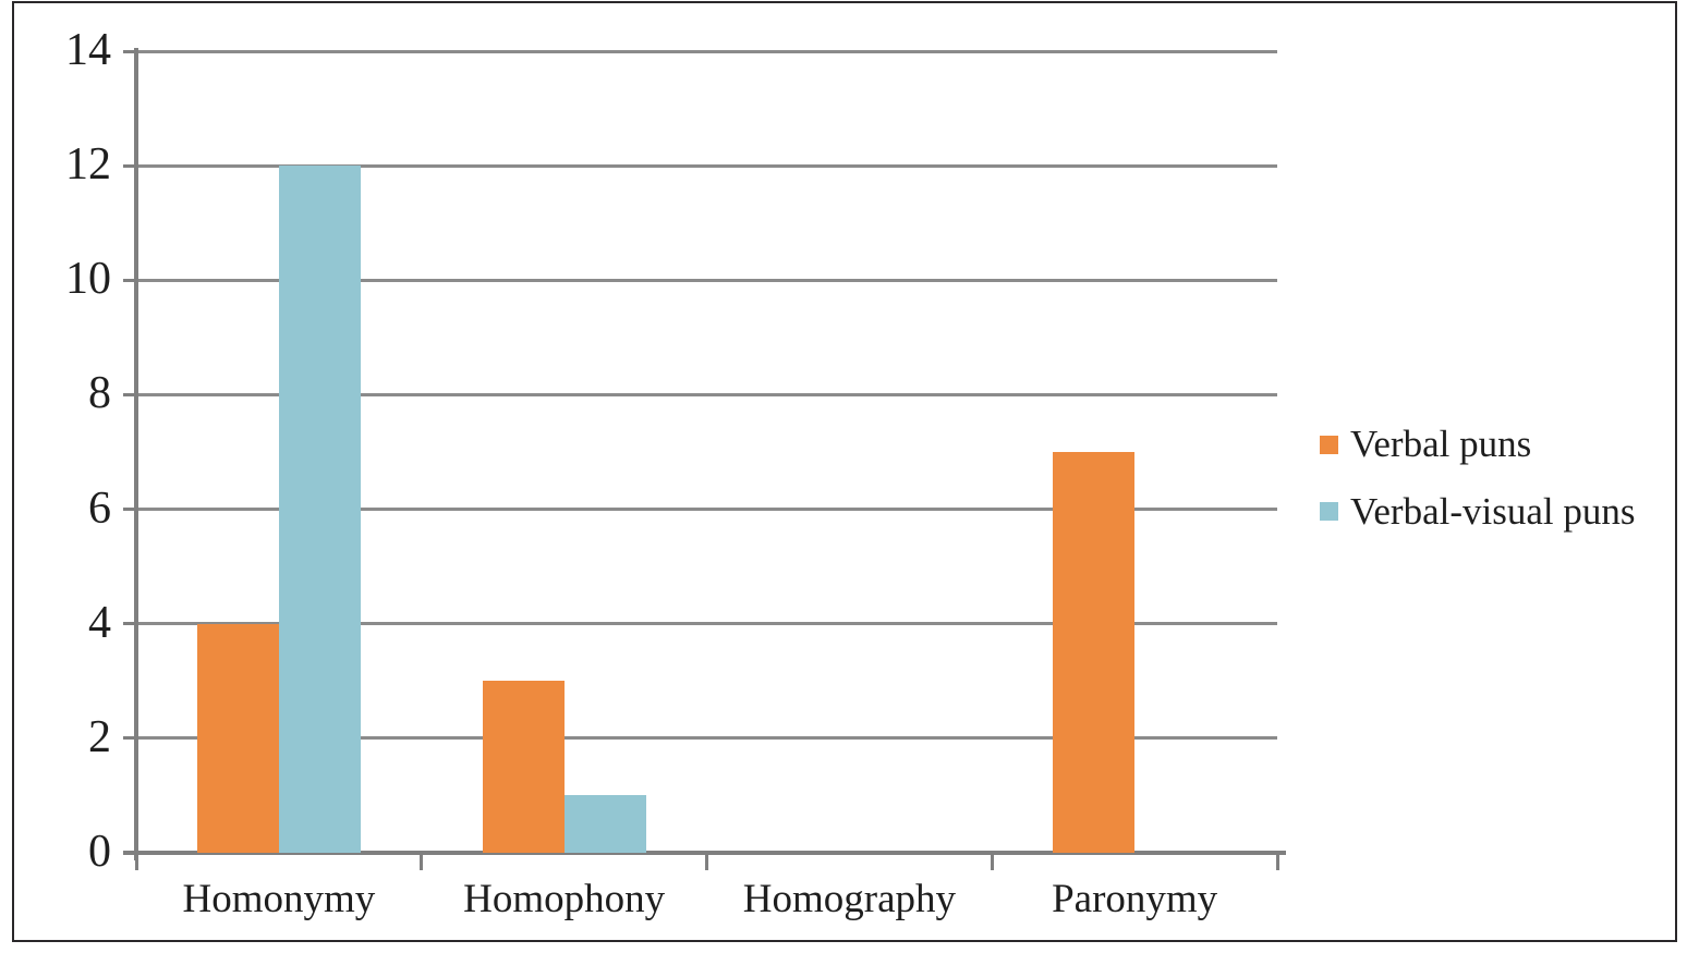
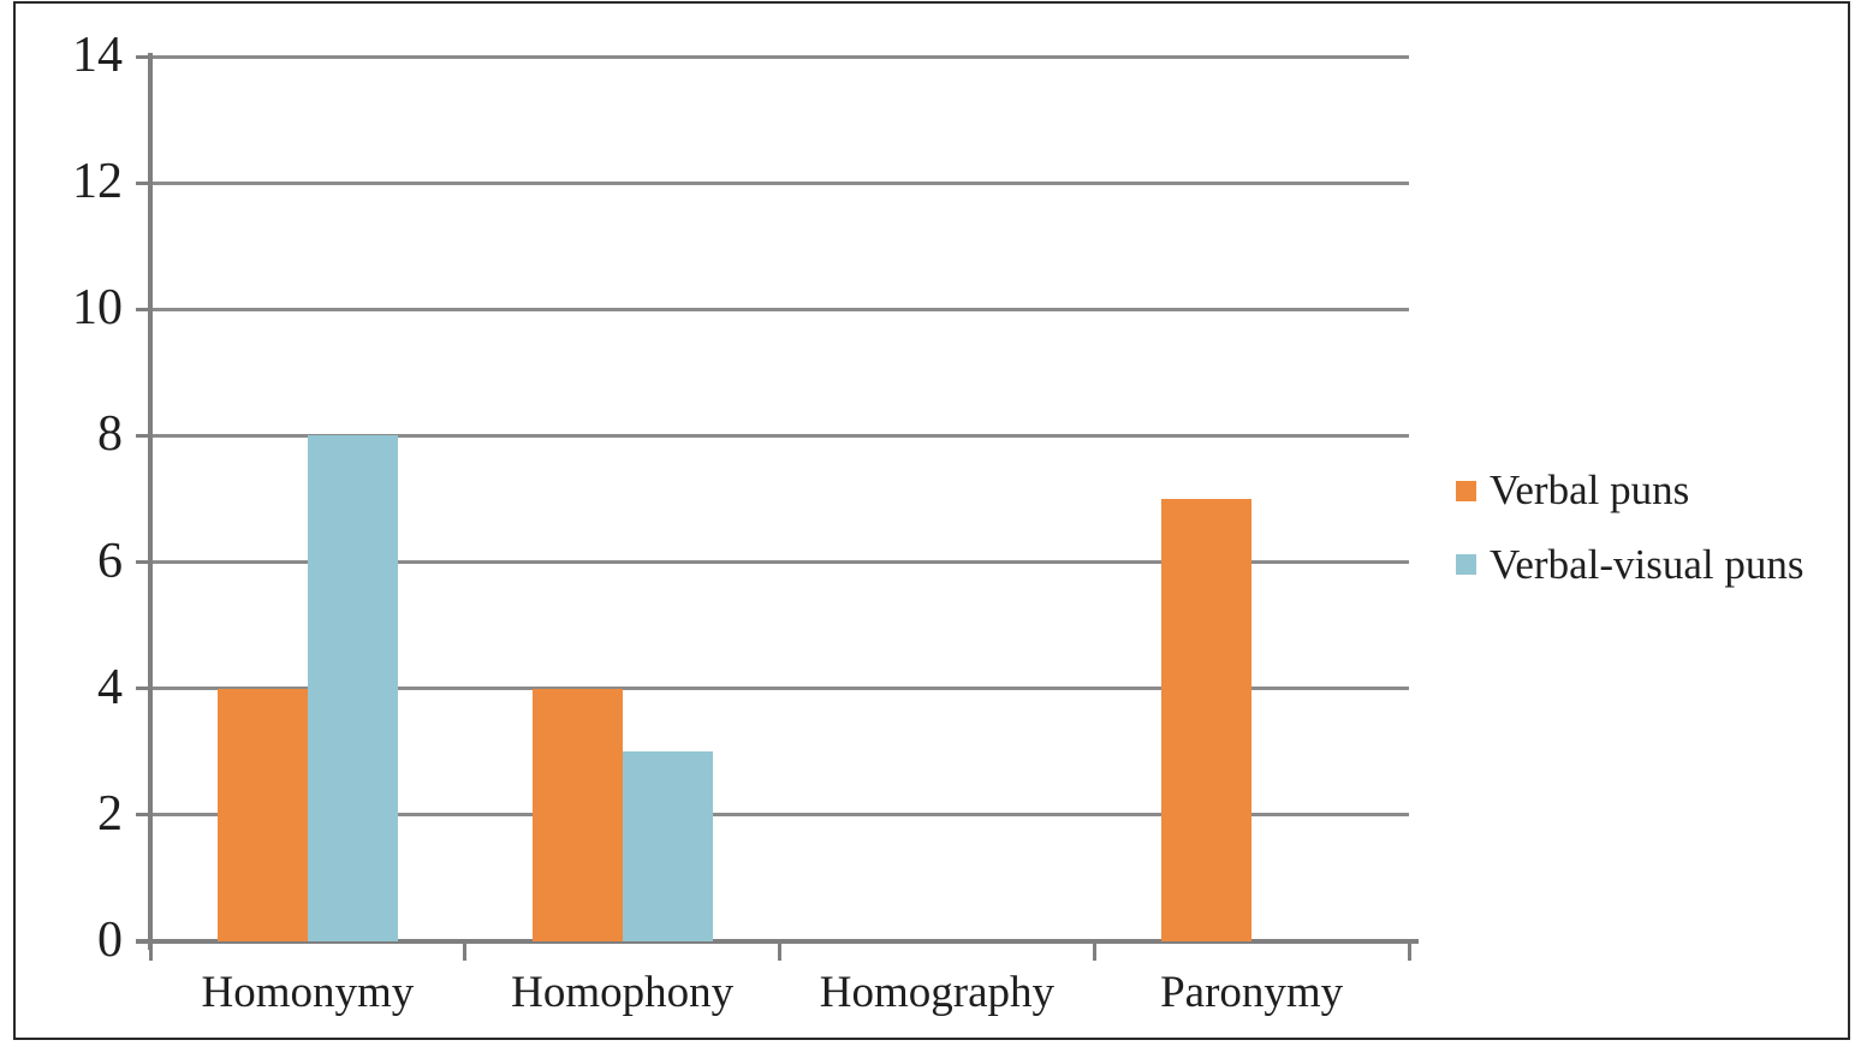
Verbal-visual puns/Homonymy: 12 -> 8
Verbal puns/Homophony: 3 -> 4
Verbal-visual puns/Homophony: 1 -> 3
